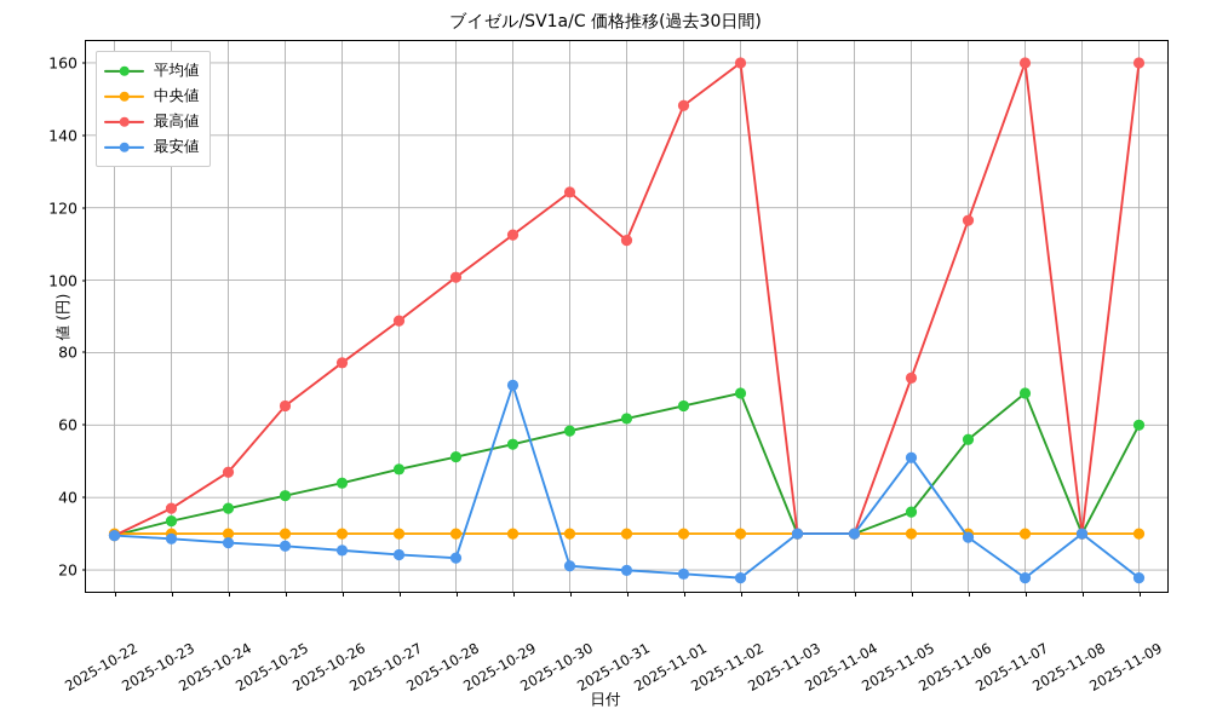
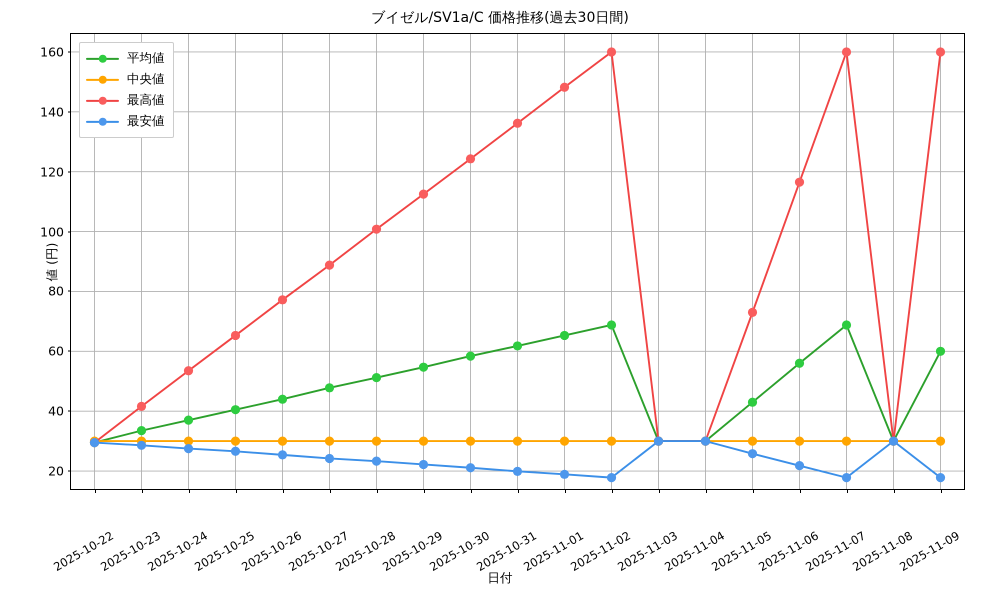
最高値/2025-10-23: 37 -> 42
最高値/2025-10-24: 47 -> 54
最安値/2025-10-29: 71 -> 22
最高値/2025-10-31: 111 -> 136
平均値/2025-11-05: 36 -> 43
最安値/2025-11-05: 51 -> 26
最安値/2025-11-06: 29 -> 22
